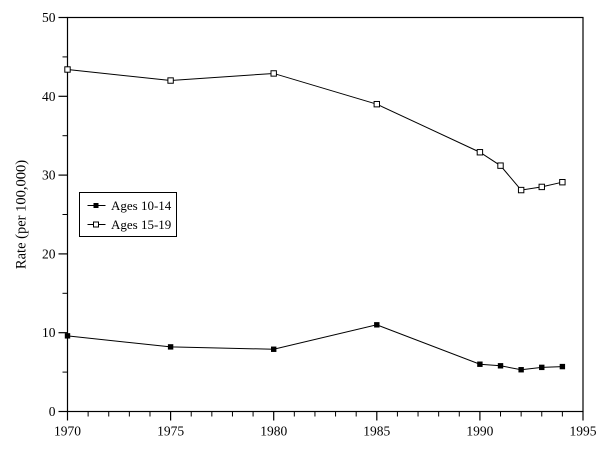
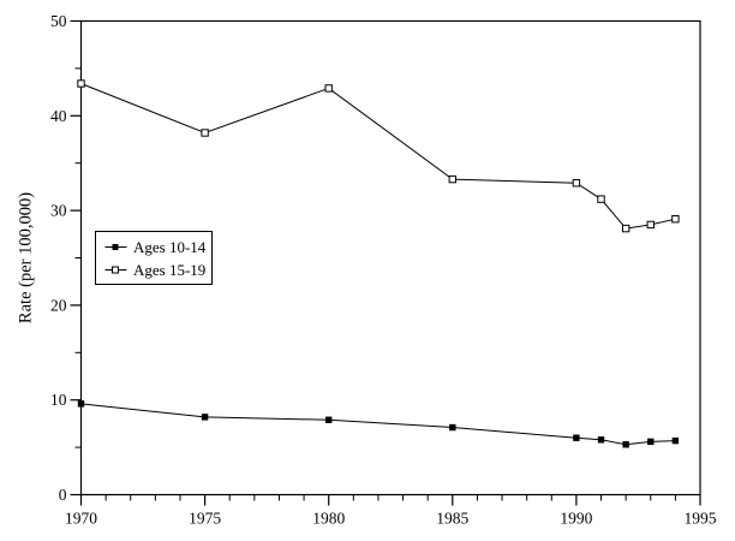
Ages 15-19/1975: 42 -> 38
Ages 10-14/1985: 11 -> 7
Ages 15-19/1985: 39 -> 33
